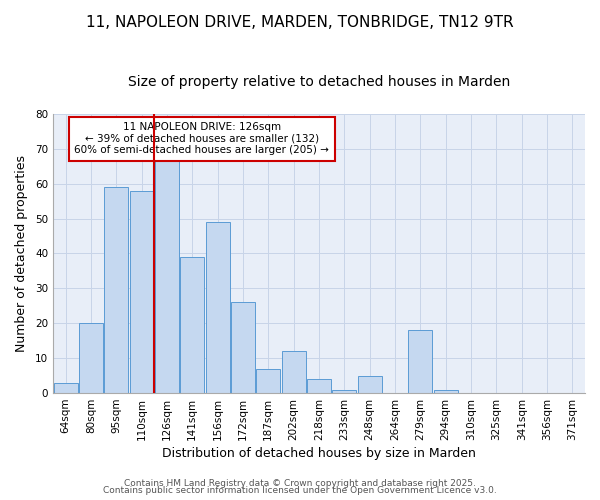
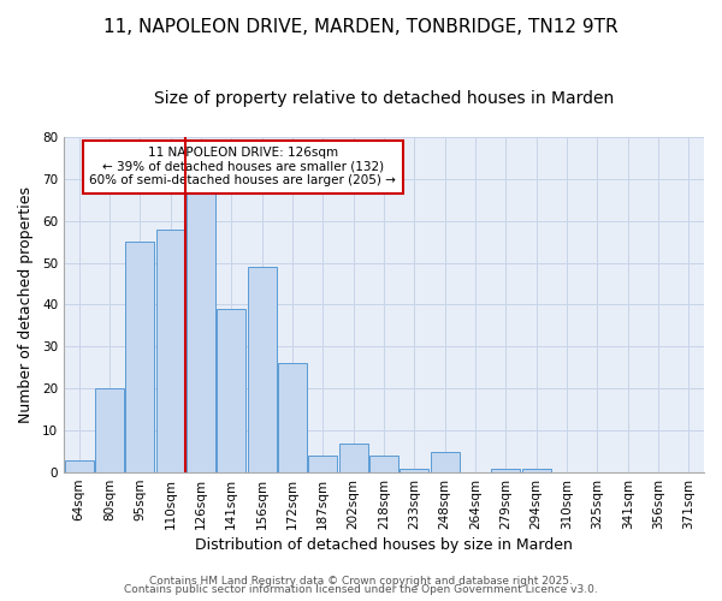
95sqm: 59 -> 55
187sqm: 7 -> 4
202sqm: 12 -> 7
279sqm: 18 -> 1
